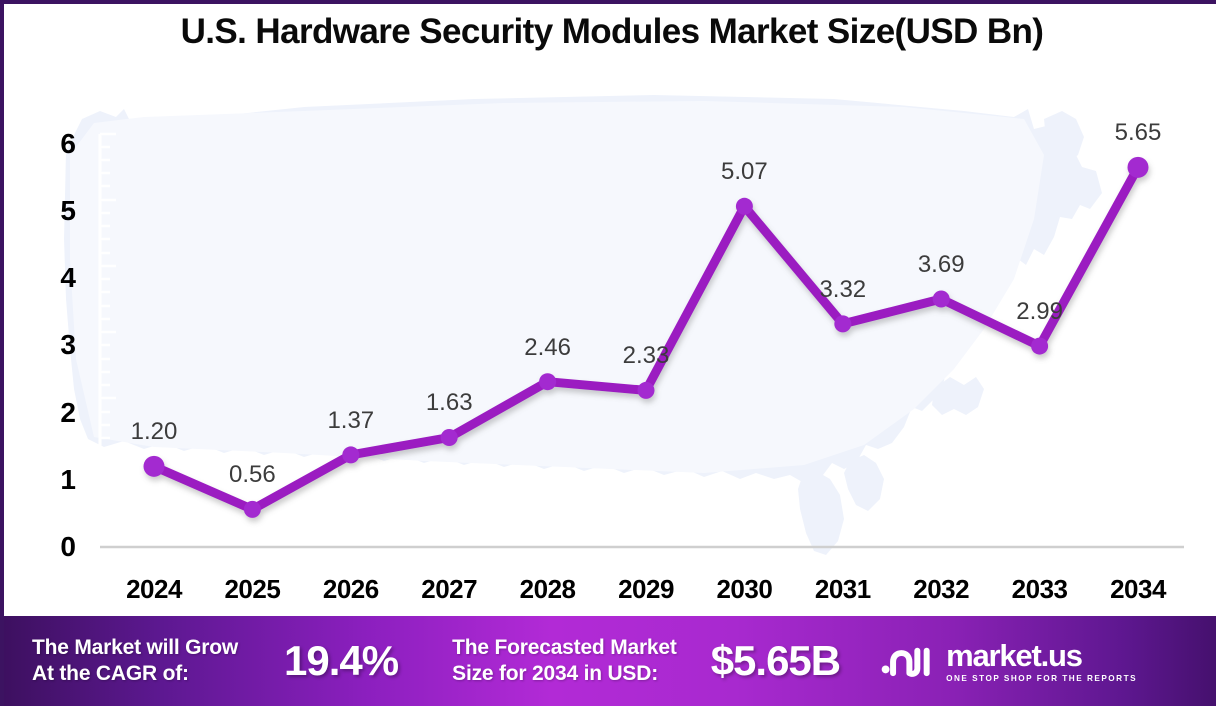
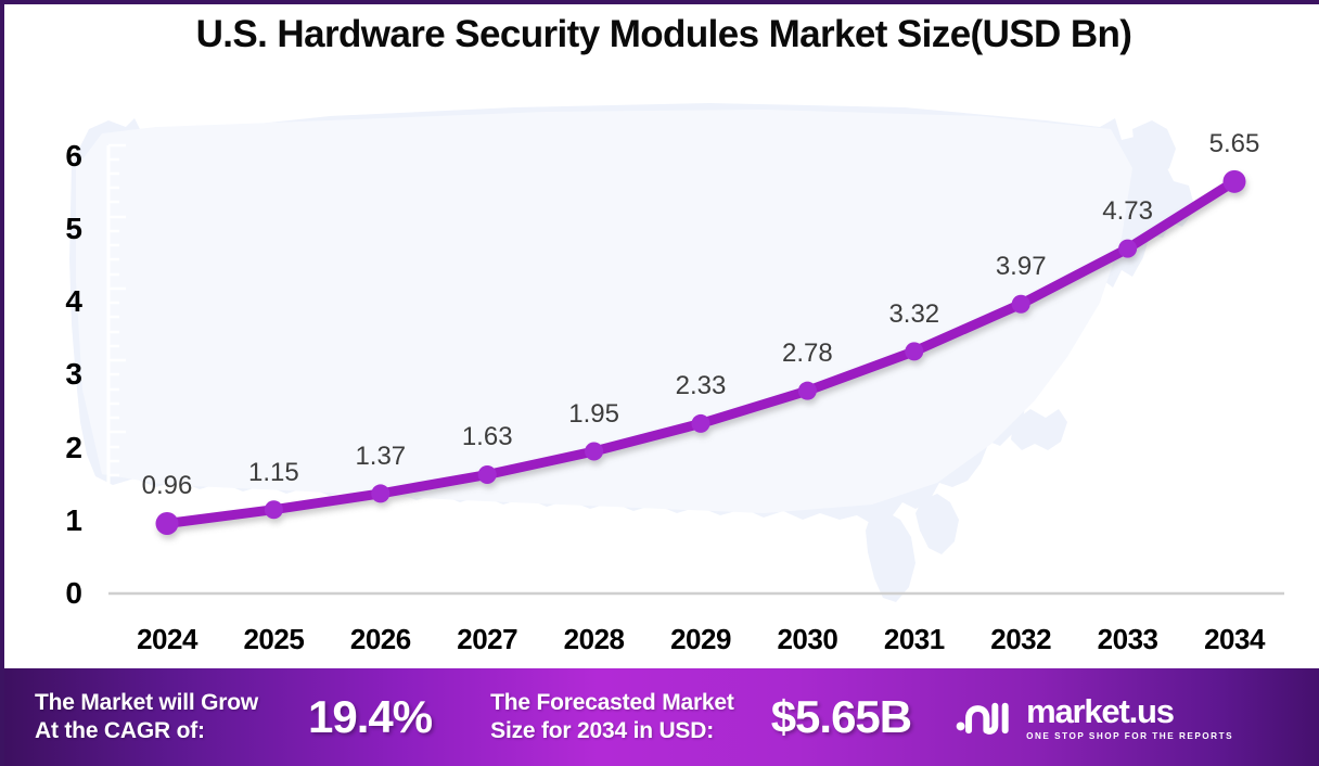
2024: 1.20 -> 0.96
2025: 0.56 -> 1.15
2028: 2.46 -> 1.95
2030: 5.07 -> 2.78
2032: 3.69 -> 3.97
2033: 2.99 -> 4.73
